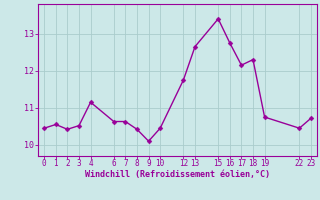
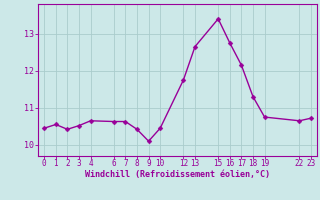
4: 11.15 -> 10.65
18: 12.30 -> 11.30
22: 10.45 -> 10.65
